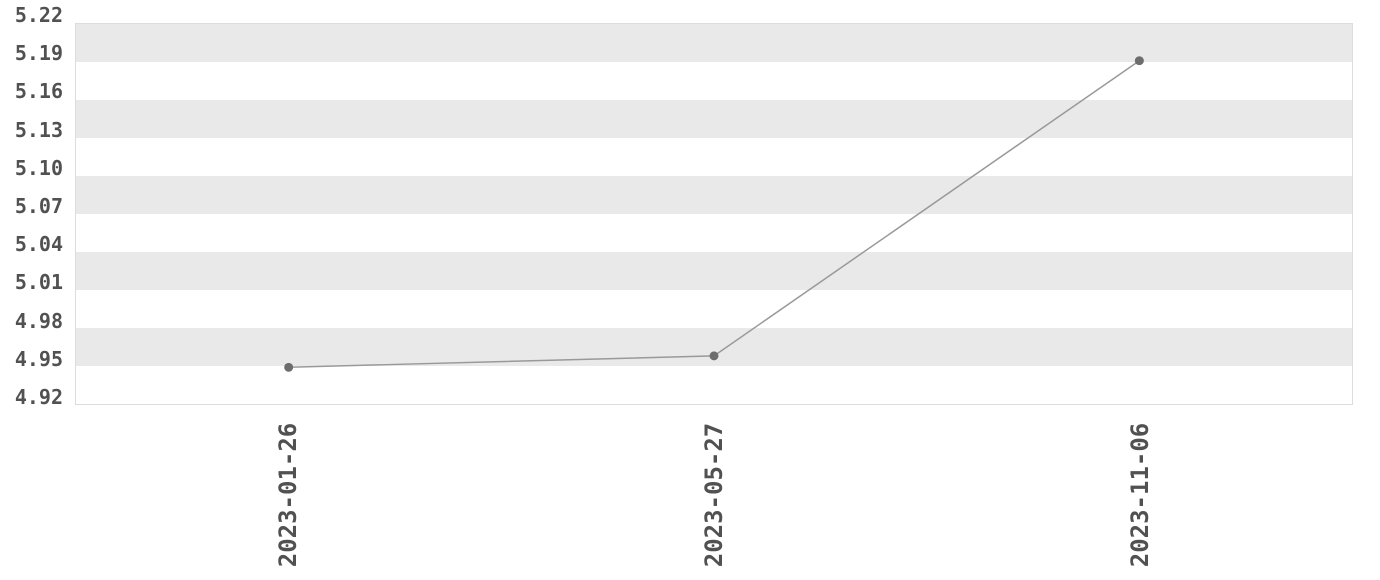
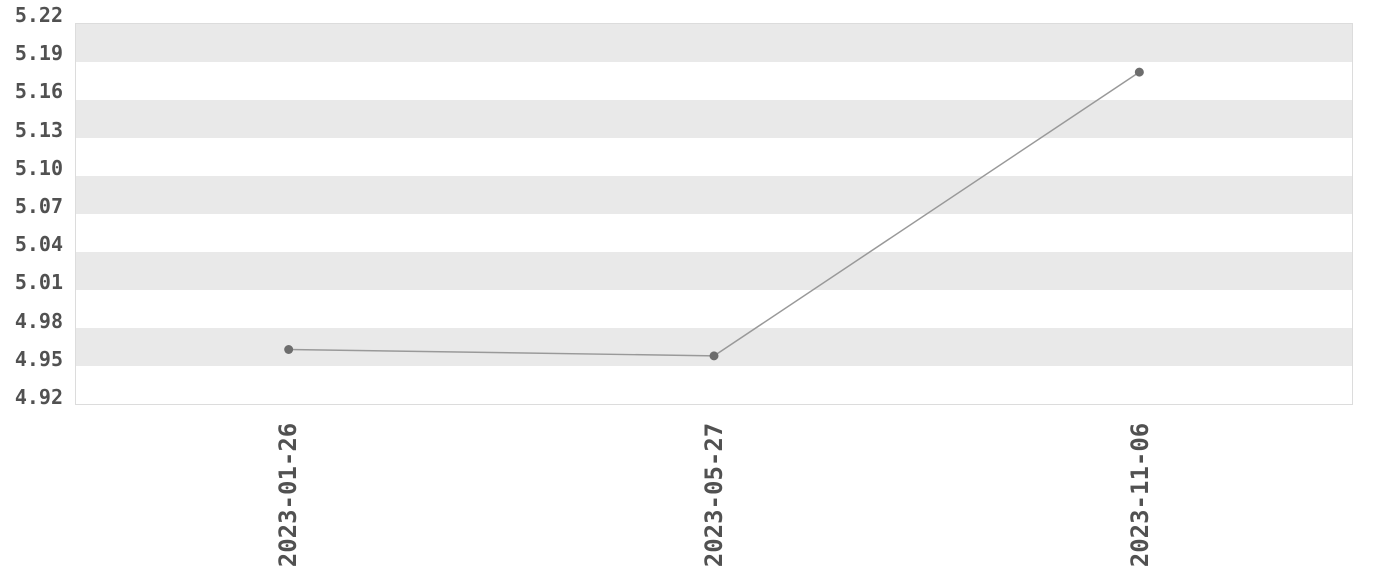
2023-01-26: 4.949 -> 4.963
2023-11-06: 5.191 -> 5.182
